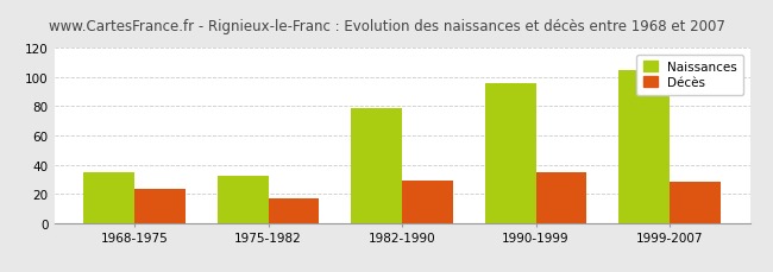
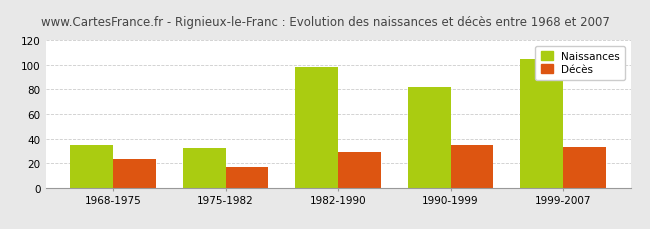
Naissances/1982-1990: 79 -> 98
Naissances/1990-1999: 96 -> 82
Décès/1999-2007: 28 -> 33
